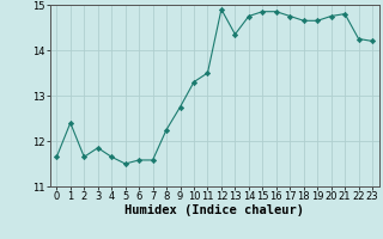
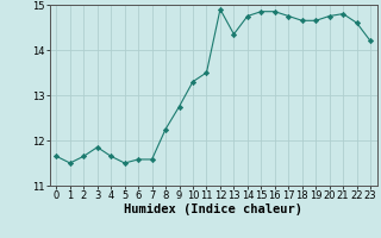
1: 12.40 -> 11.50
22: 14.25 -> 14.60
